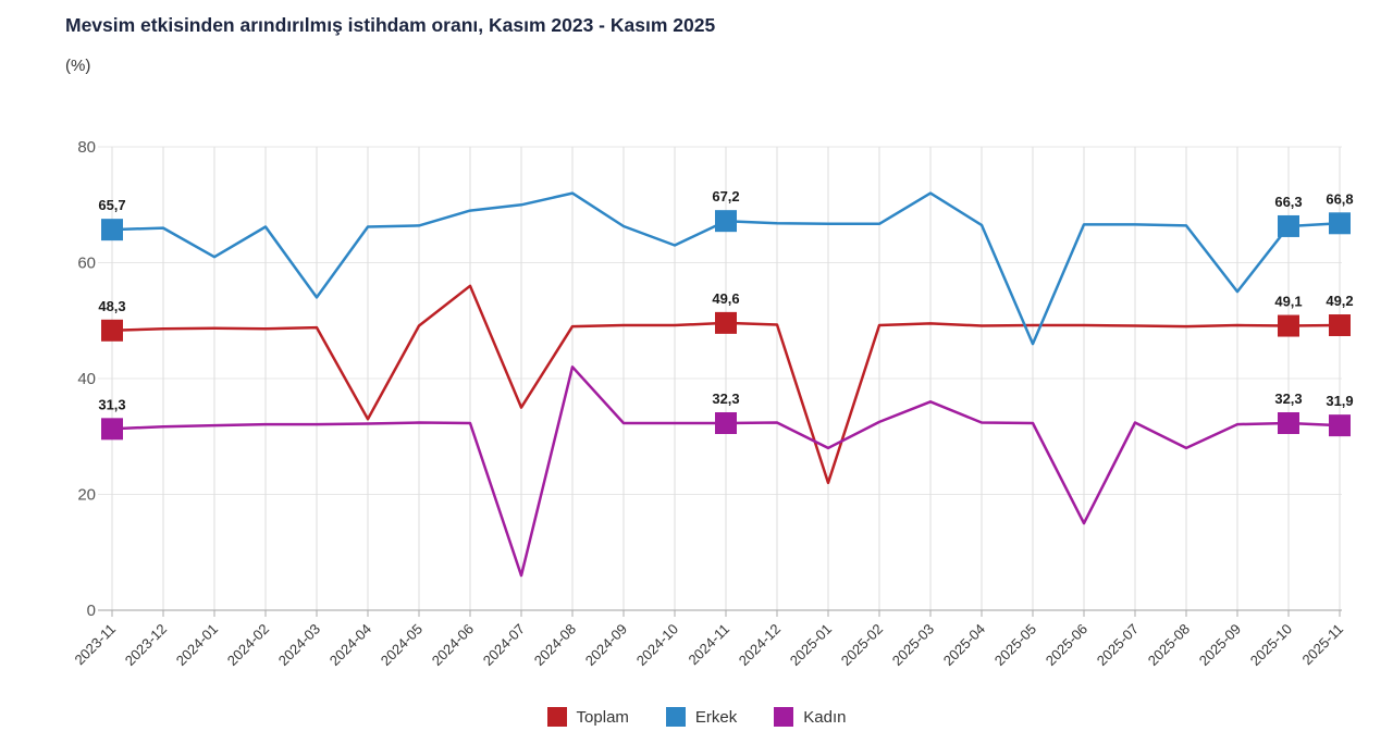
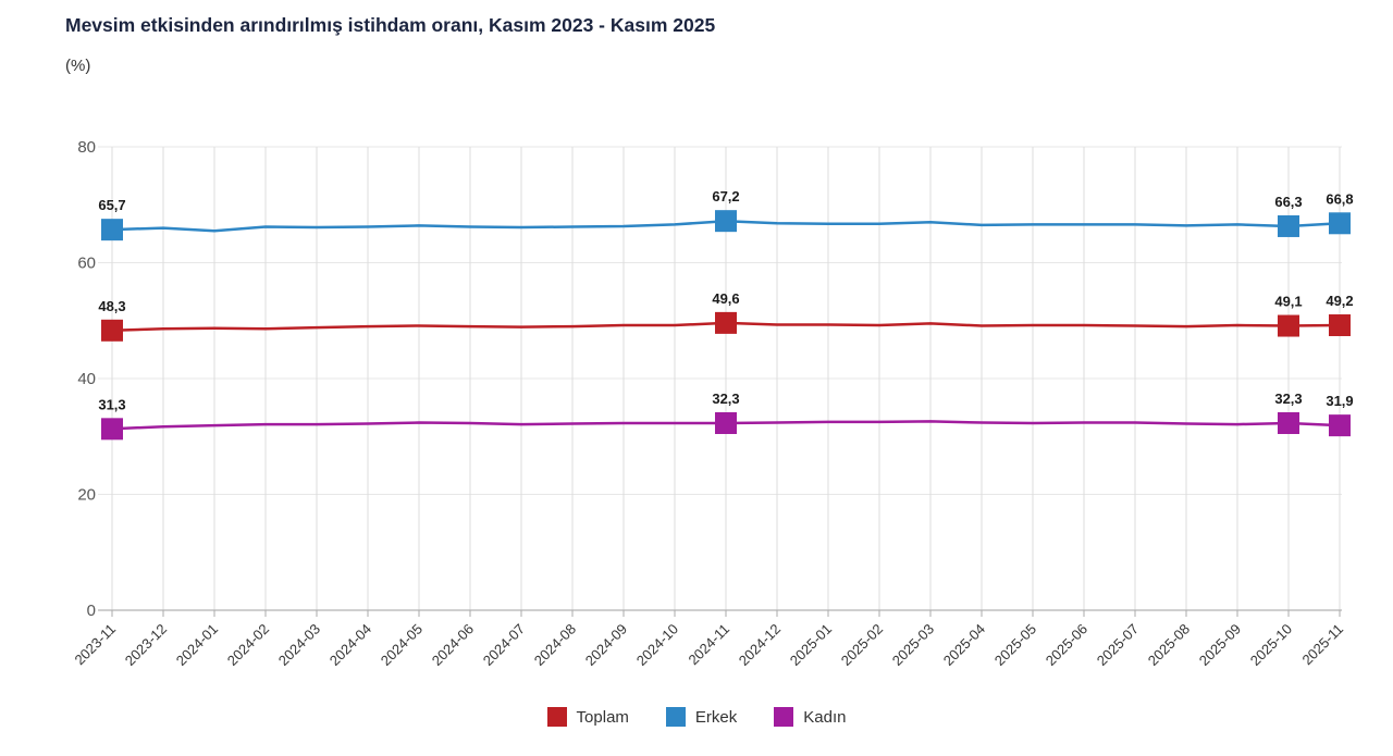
Erkek/2024-01: 61 -> 66
Erkek/2024-03: 54 -> 66
Toplam/2024-04: 33 -> 49
Toplam/2024-06: 56 -> 49
Erkek/2024-06: 69 -> 66
Toplam/2024-07: 35 -> 49
Erkek/2024-07: 70 -> 66
Kadın/2024-07: 6 -> 32
Erkek/2024-08: 72 -> 66
Kadın/2024-08: 42 -> 32
Erkek/2024-10: 63 -> 67
Toplam/2025-01: 22 -> 49
Kadın/2025-01: 28 -> 32
Erkek/2025-03: 72 -> 67
Kadın/2025-03: 36 -> 33
Erkek/2025-05: 46 -> 67
Kadın/2025-06: 15 -> 32
Kadın/2025-08: 28 -> 32
Erkek/2025-09: 55 -> 67
